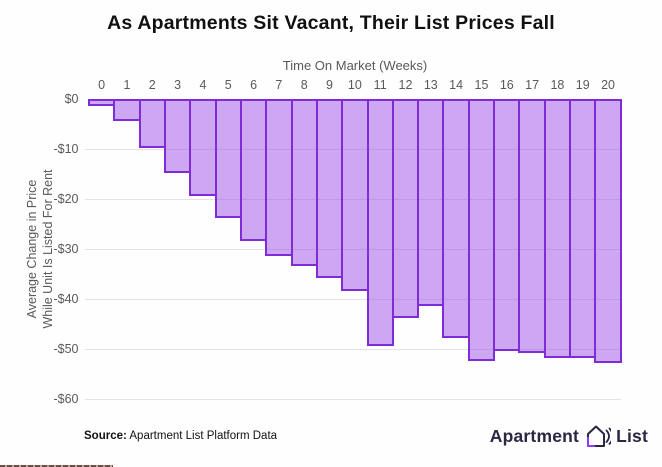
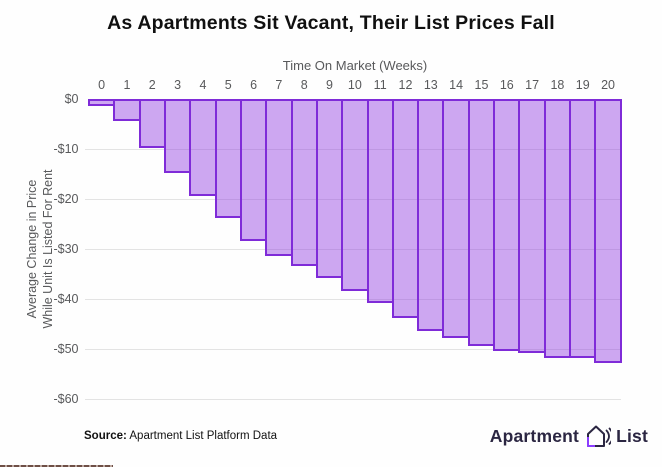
11: -$49 -> -$40
13: -$41 -> -$46
15: -$52 -> -$49
